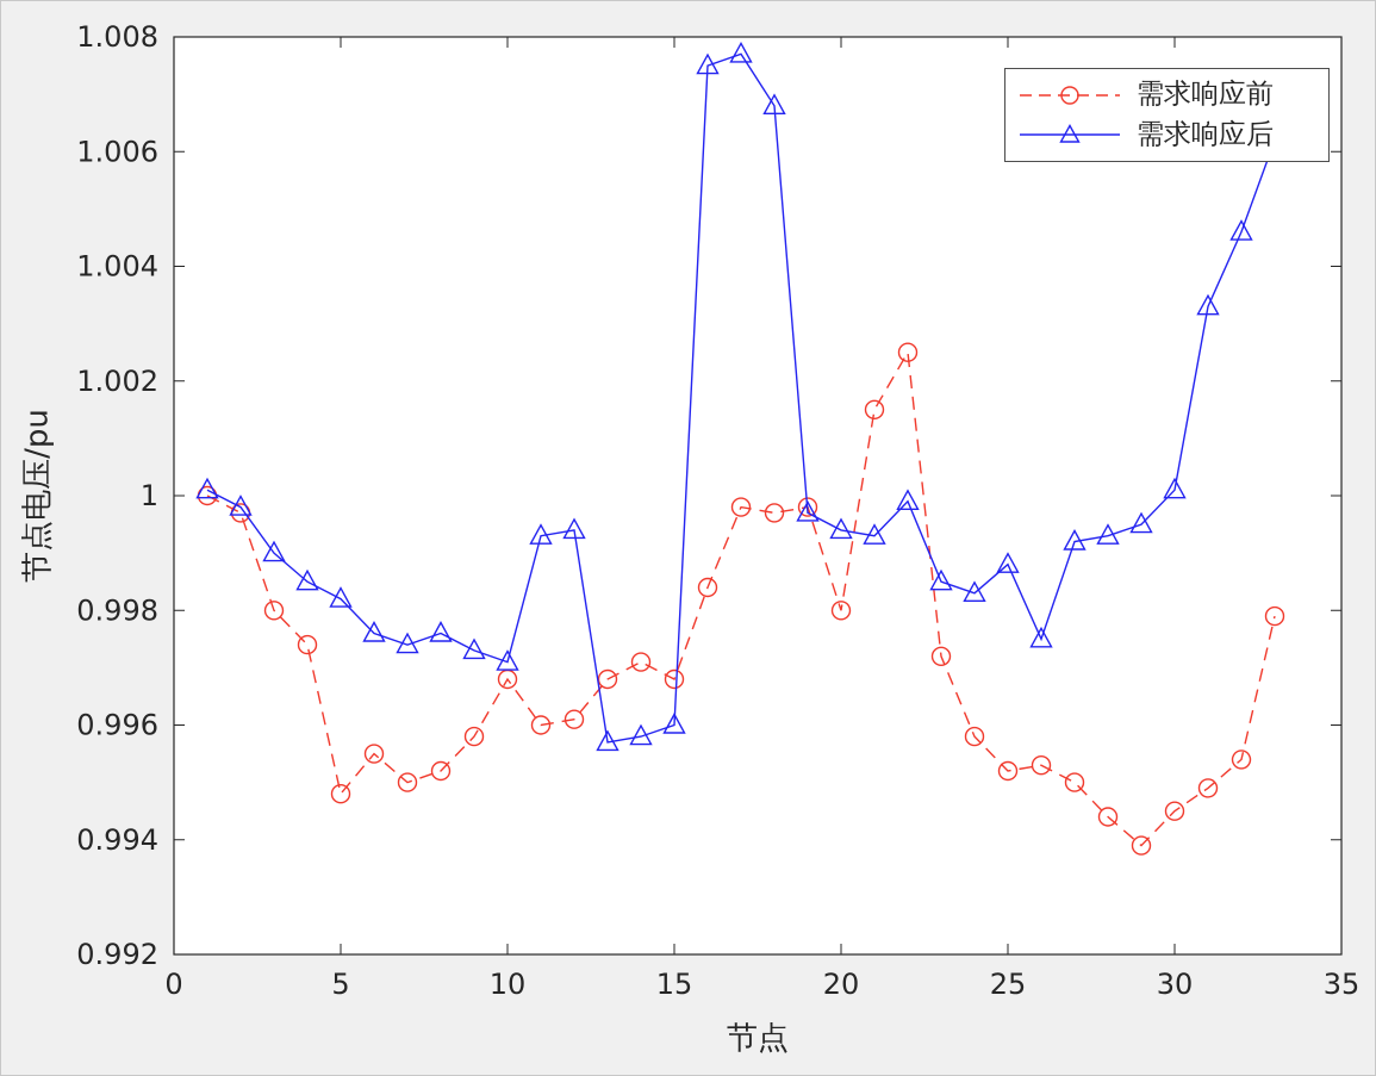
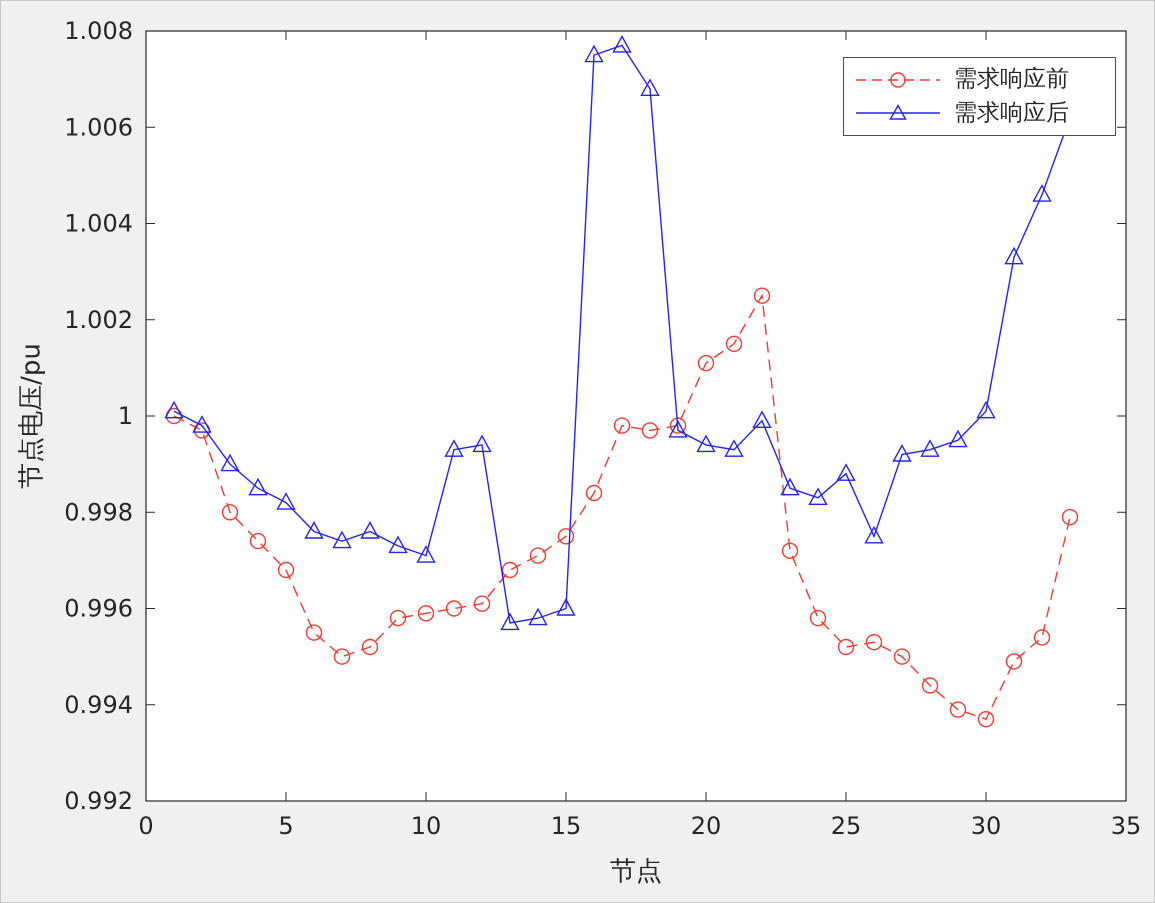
需求响应前/5: 0.9948 -> 0.9968
需求响应前/10: 0.9968 -> 0.9959
需求响应前/15: 0.9968 -> 0.9975
需求响应前/20: 0.9980 -> 1.0011
需求响应前/30: 0.9945 -> 0.9937
